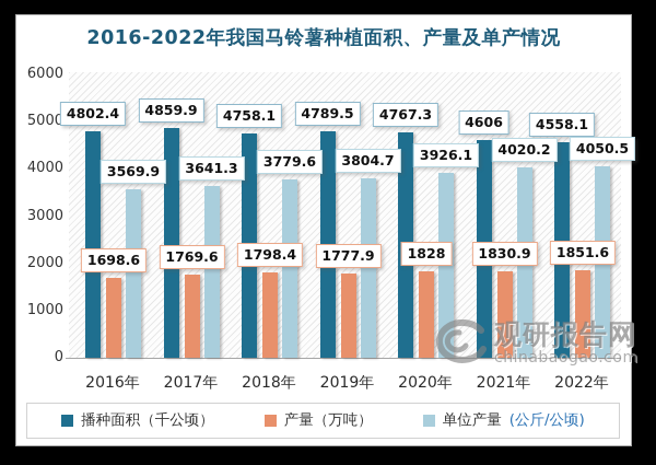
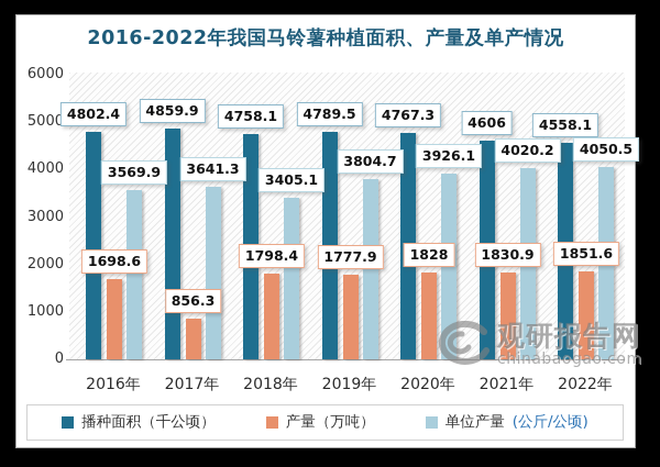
产量（万吨）/2017年: 1769.6 -> 856.3
单位产量(公斤/公顷)/2018年: 3779.6 -> 3405.1
